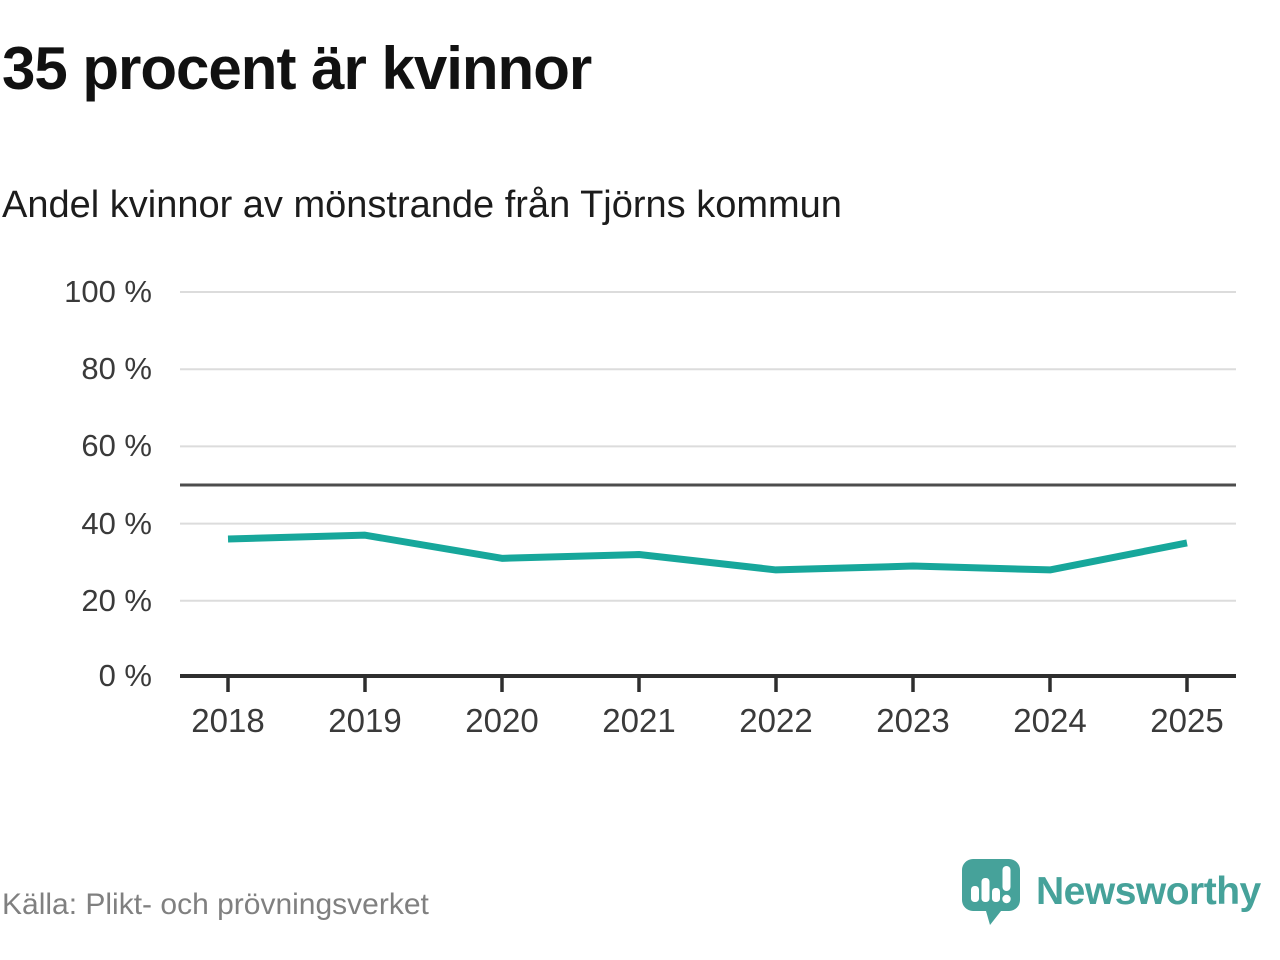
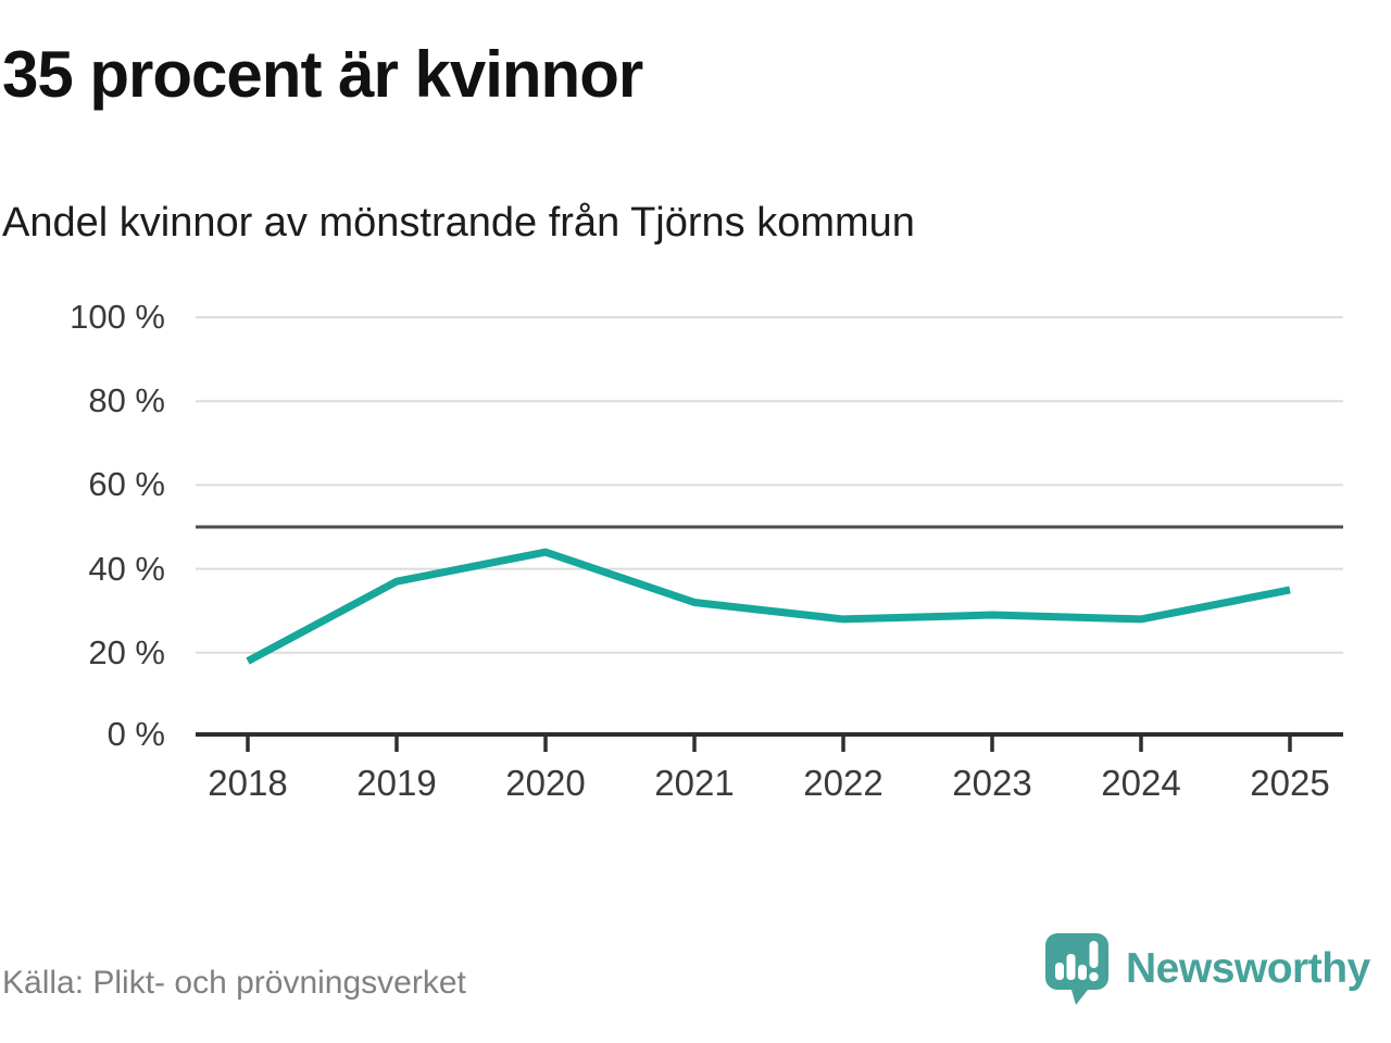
2018: 36% -> 18%
2020: 31% -> 44%
